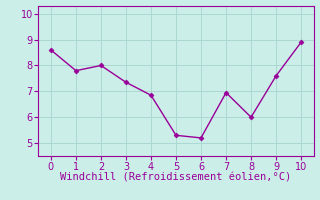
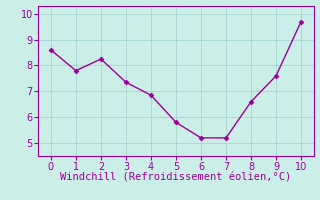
2: 8.00 -> 8.25
5: 5.30 -> 5.80
7: 6.95 -> 5.20
8: 6.00 -> 6.60
10: 8.90 -> 9.70
